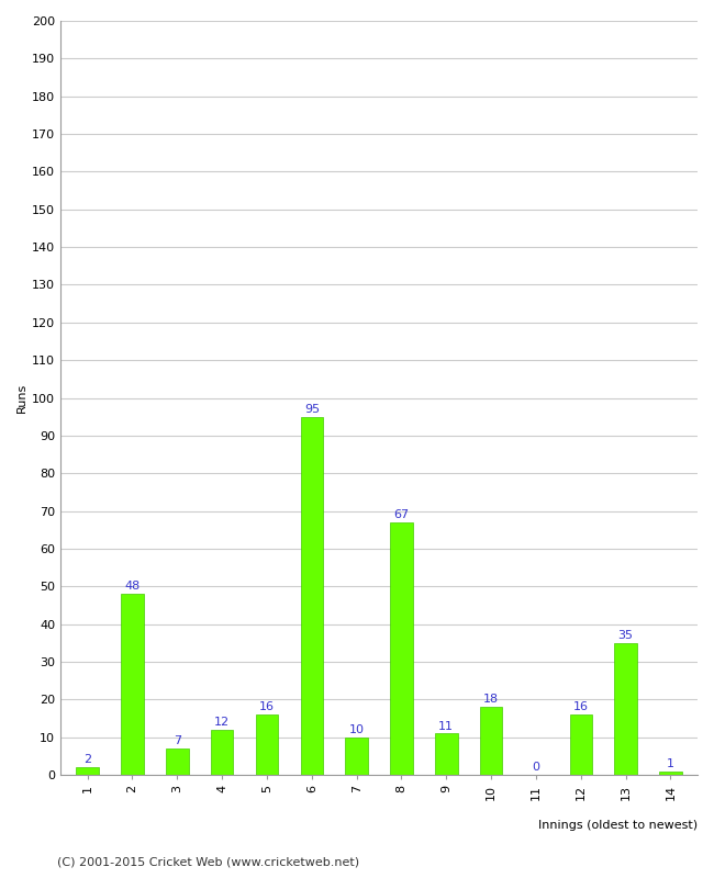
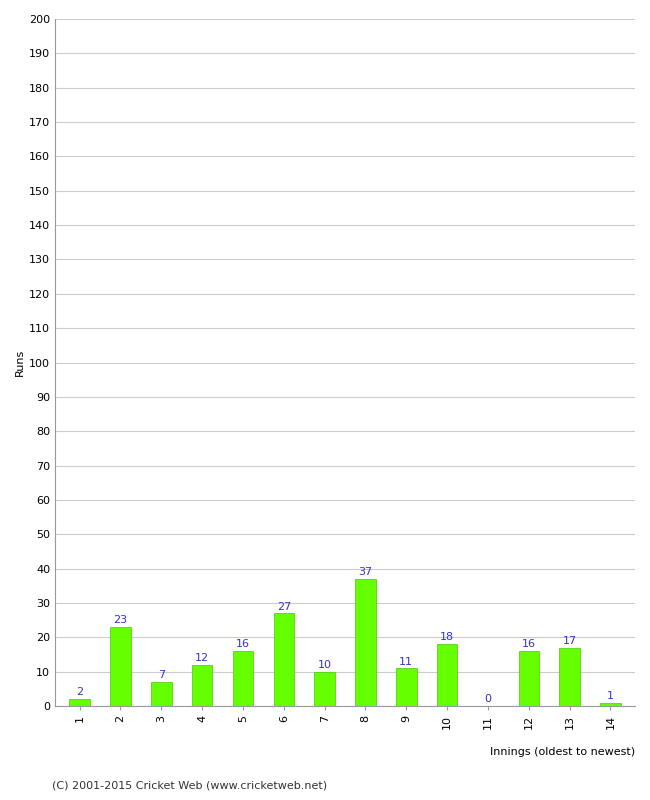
2: 48 -> 23
6: 95 -> 27
8: 67 -> 37
13: 35 -> 17
